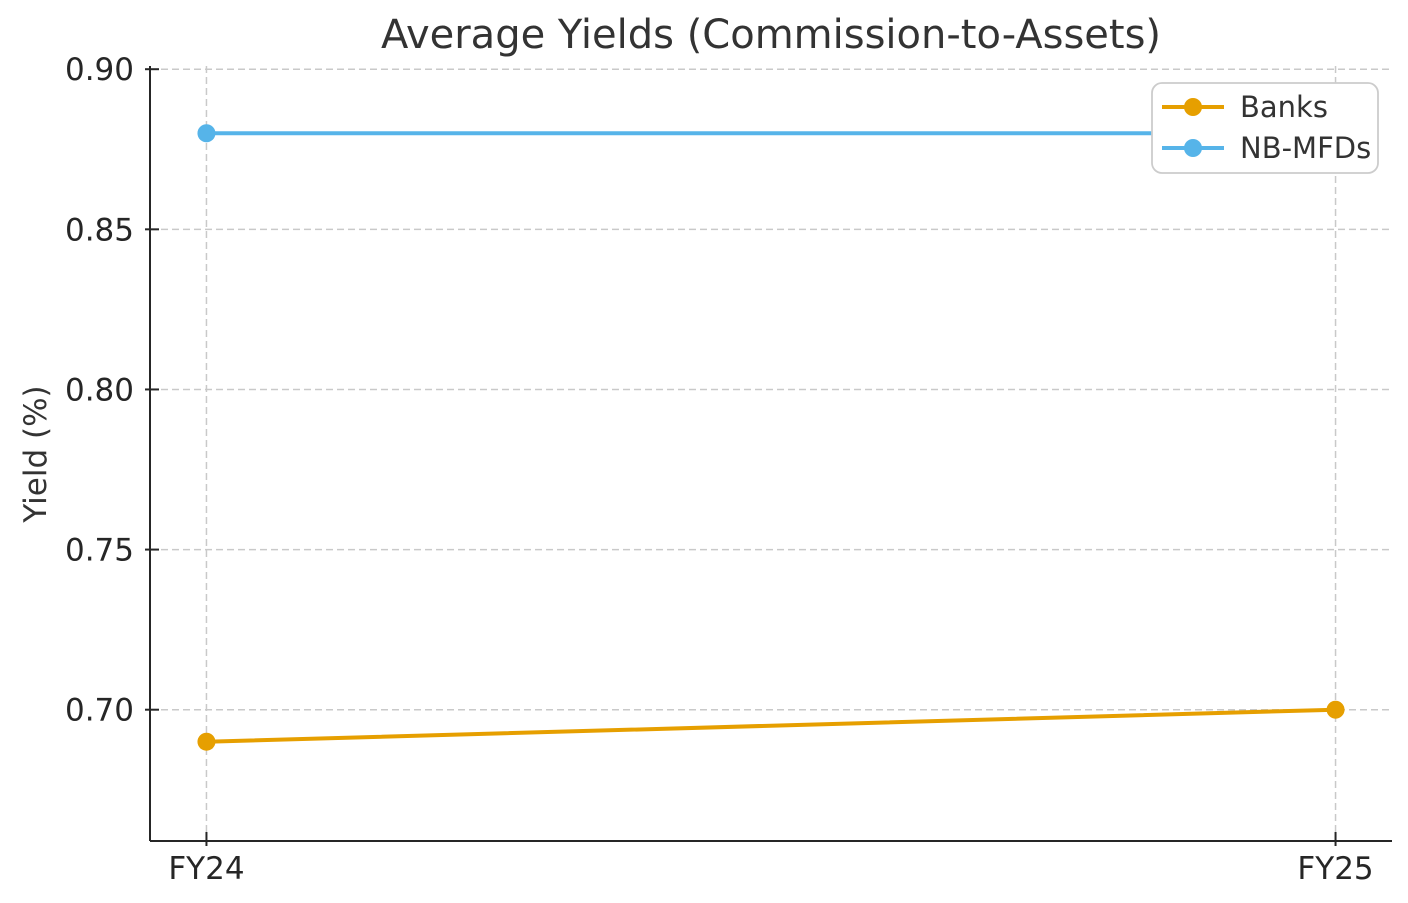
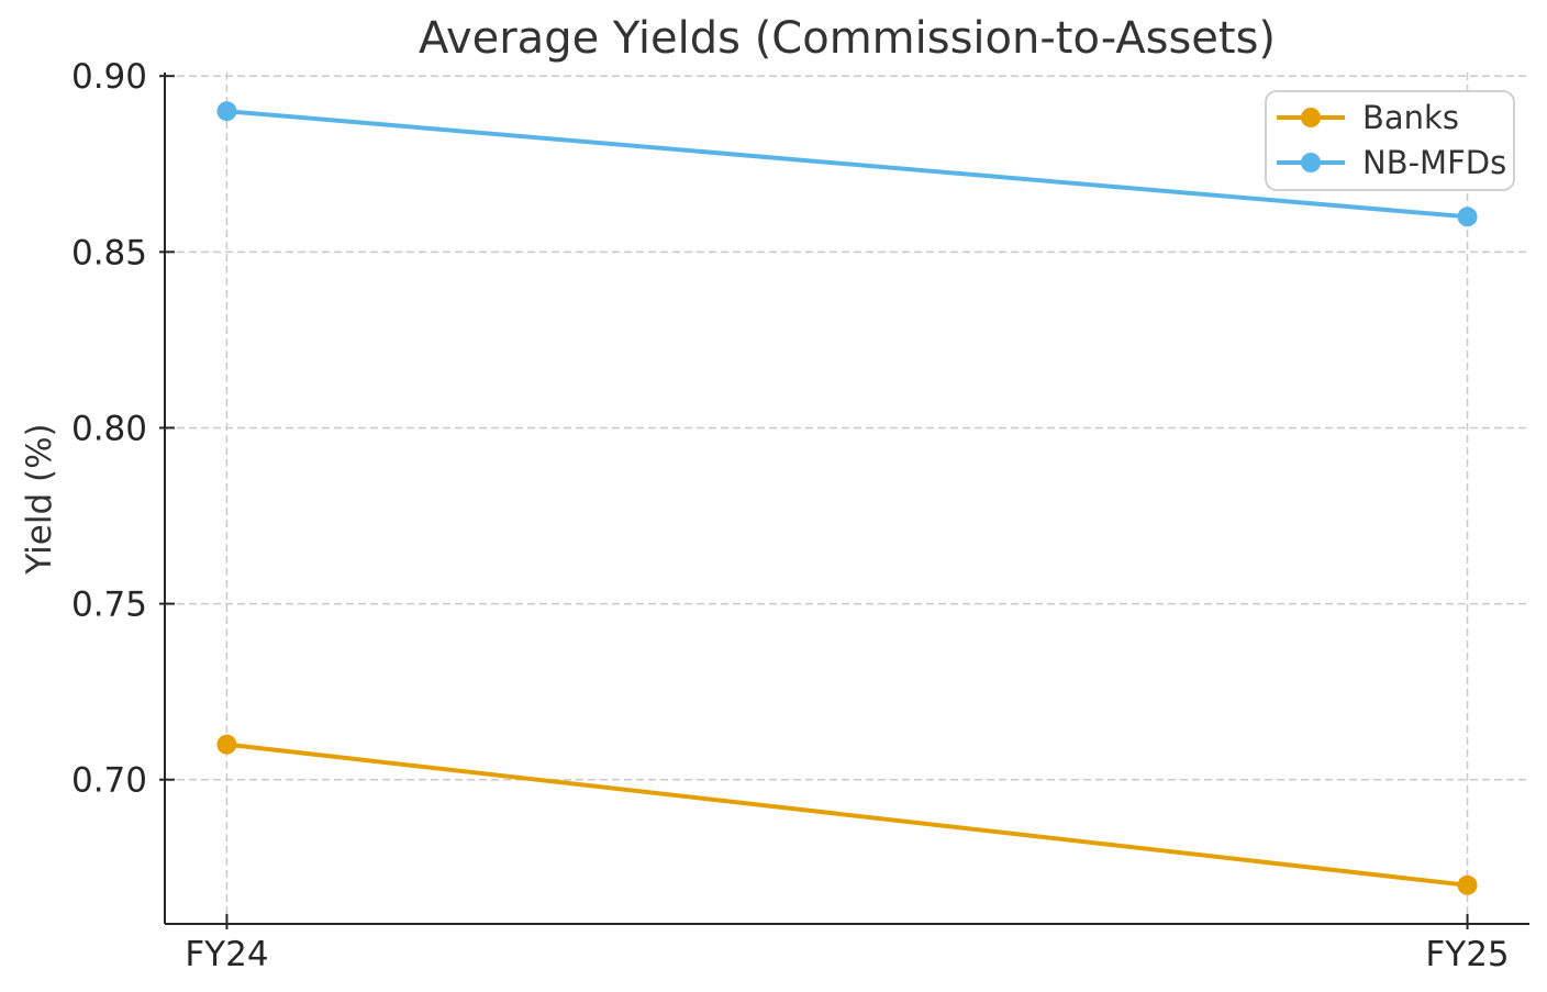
Banks/FY24: 0.69 -> 0.71
NB-MFDs/FY24: 0.88 -> 0.89
Banks/FY25: 0.70 -> 0.67
NB-MFDs/FY25: 0.88 -> 0.86
